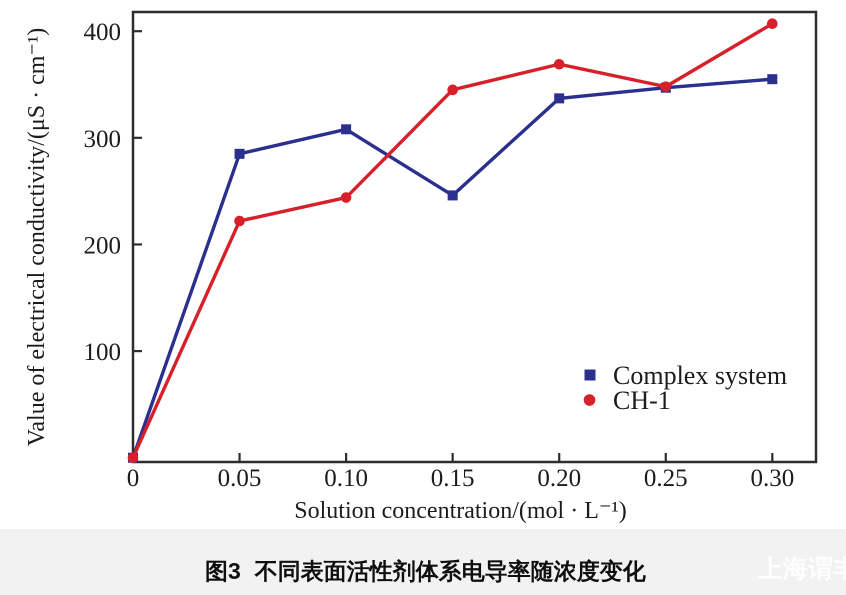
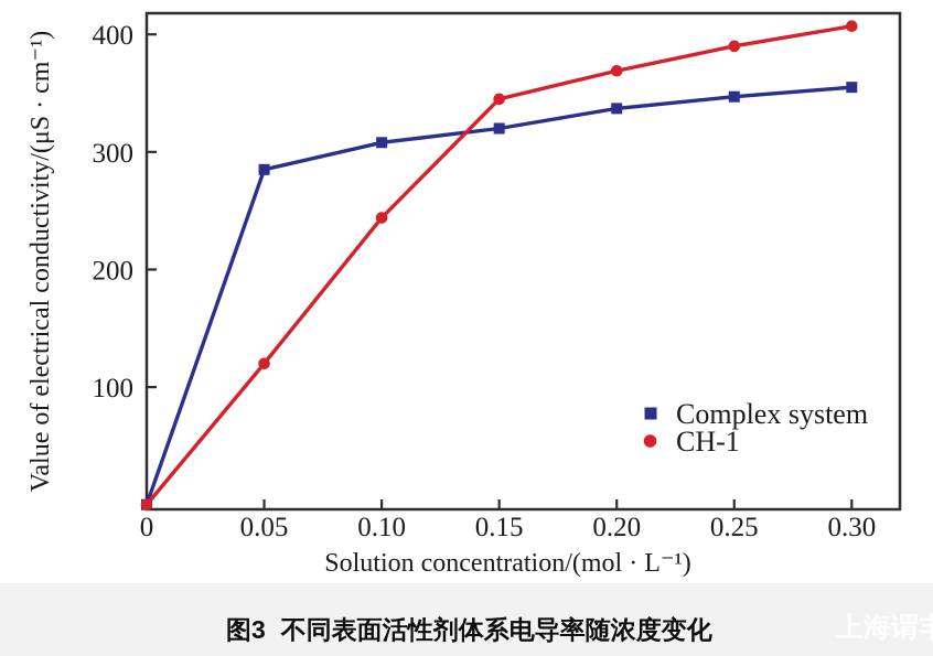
CH-1/0.05: 222 -> 120
Complex system/0.15: 246 -> 320
CH-1/0.25: 348 -> 390
